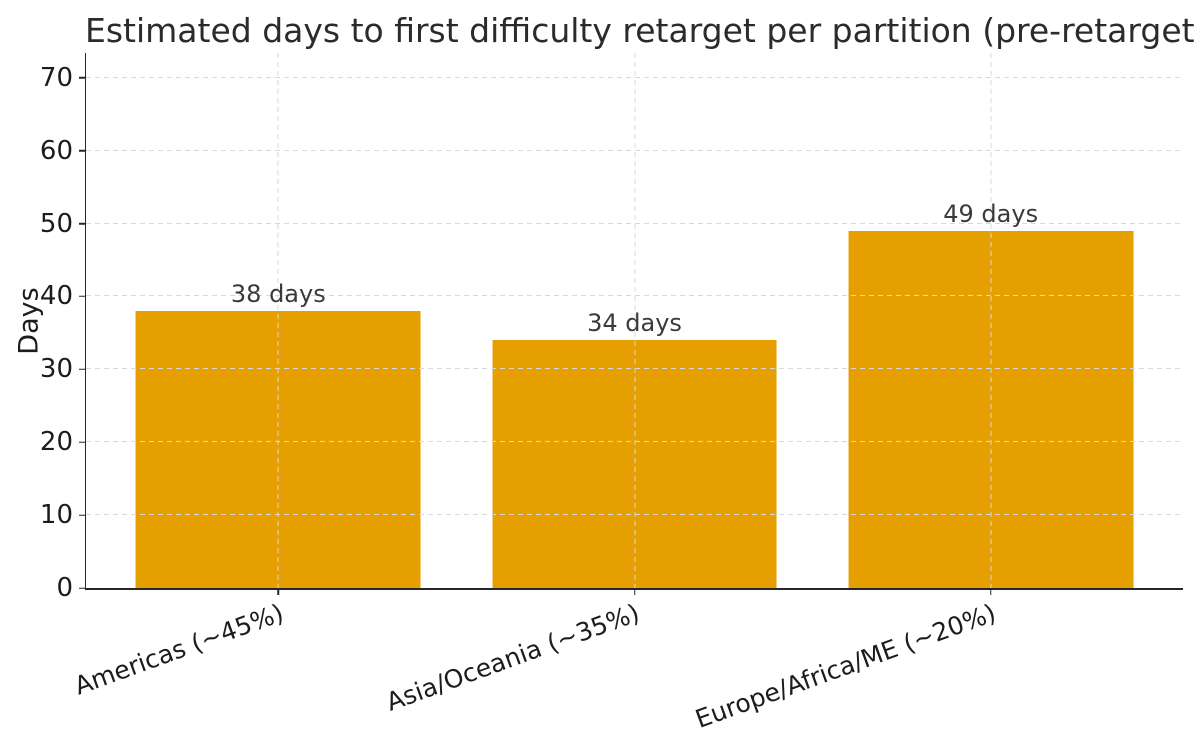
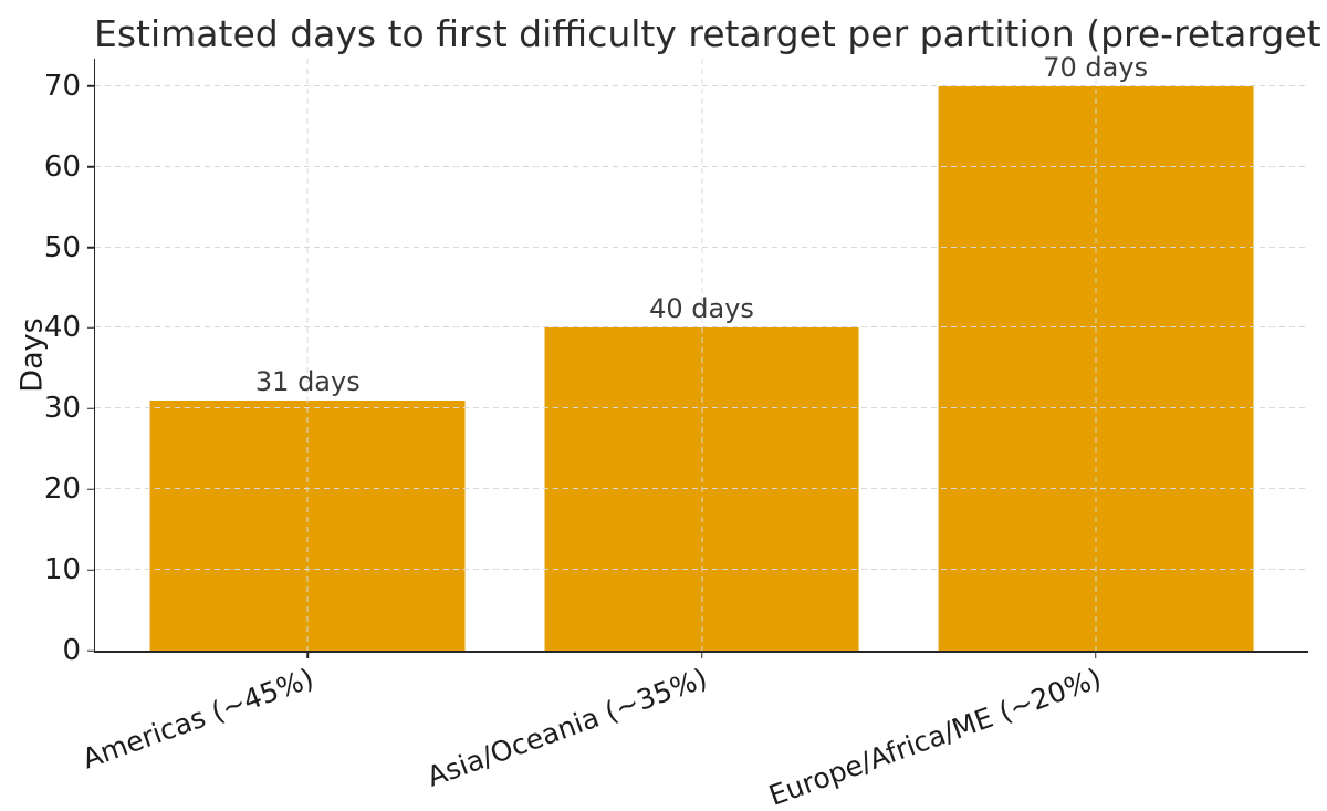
Americas (~45%): 38 -> 31
Asia/Oceania (~35%): 34 -> 40
Europe/Africa/ME (~20%): 49 -> 70
